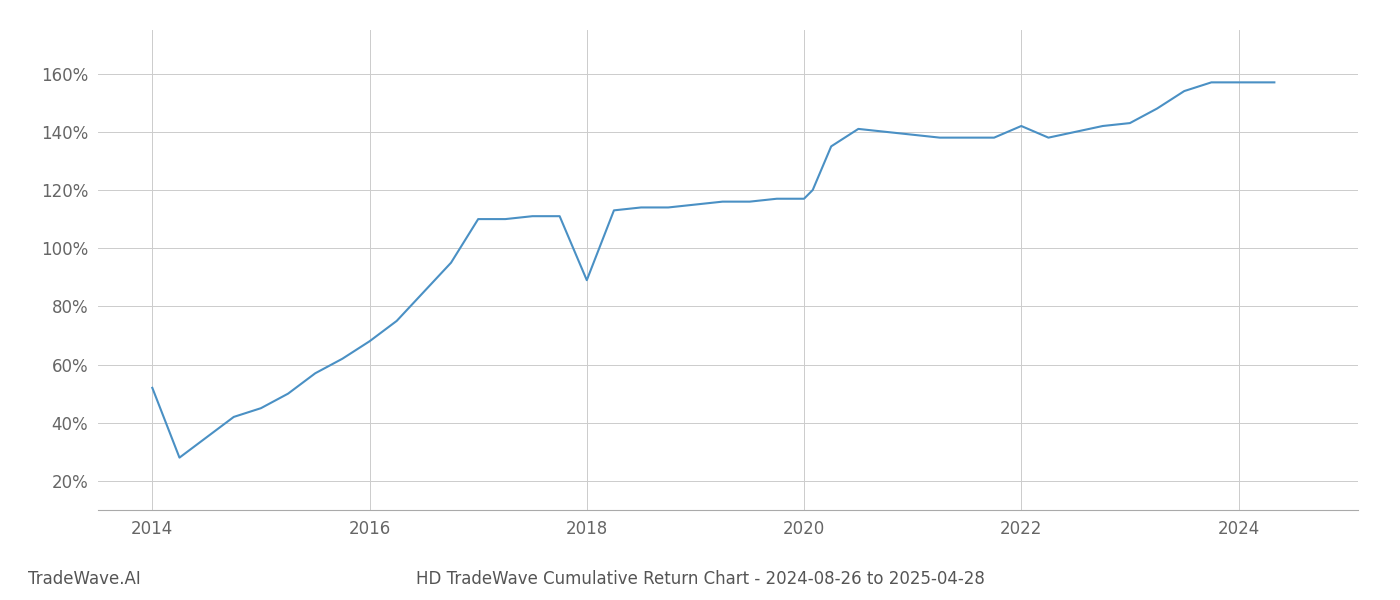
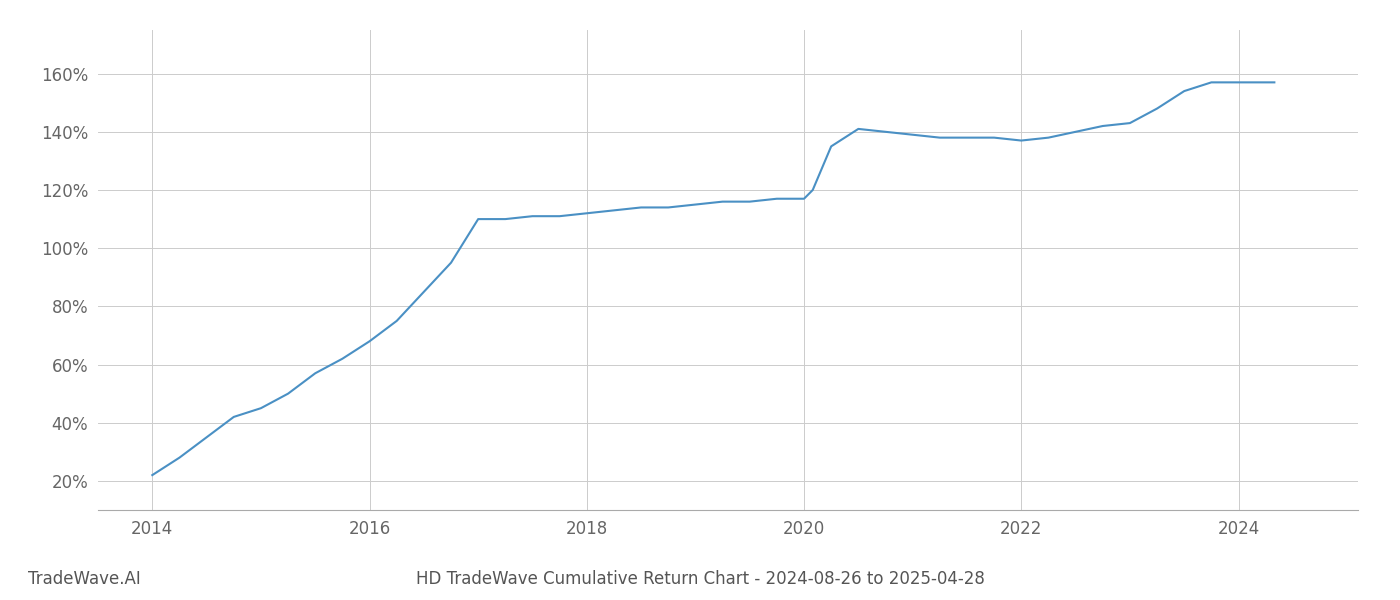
2014: 52% -> 22%
2018: 89% -> 112%
2022: 142% -> 137%
